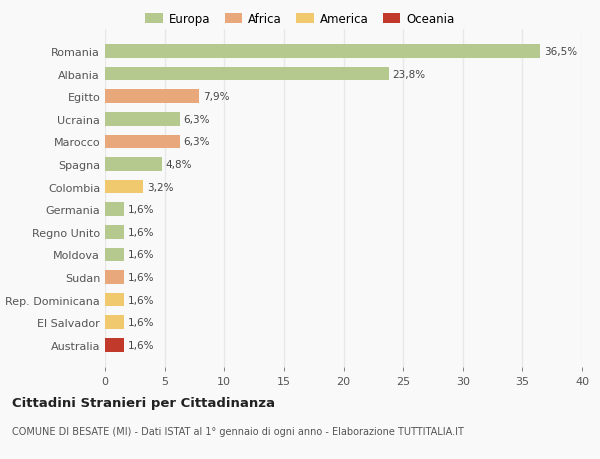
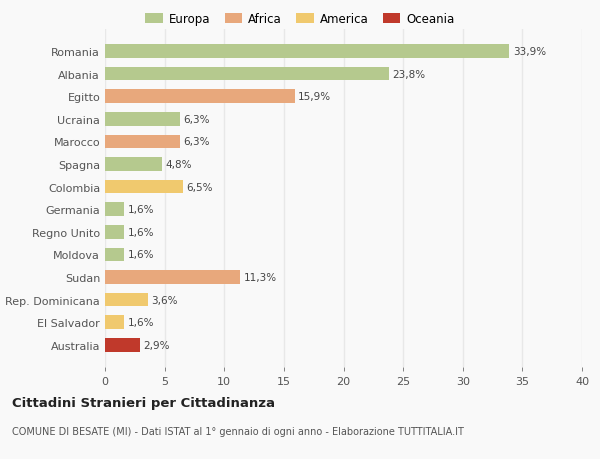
Romania: 36,5% -> 33,9%
Egitto: 7,9% -> 15,9%
Colombia: 3,2% -> 6,5%
Sudan: 1,6% -> 11,3%
Rep. Dominicana: 1,6% -> 3,6%
Australia: 1,6% -> 2,9%
